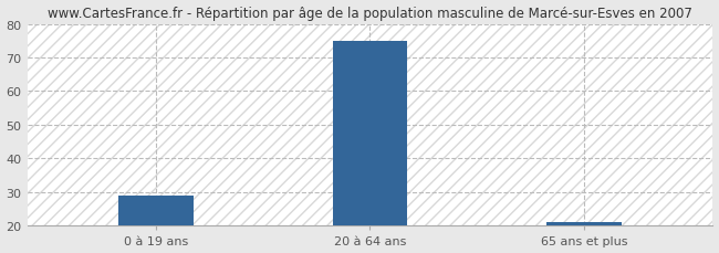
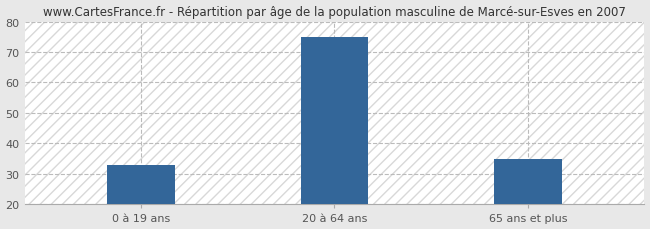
0 à 19 ans: 29 -> 33
65 ans et plus: 21 -> 35
